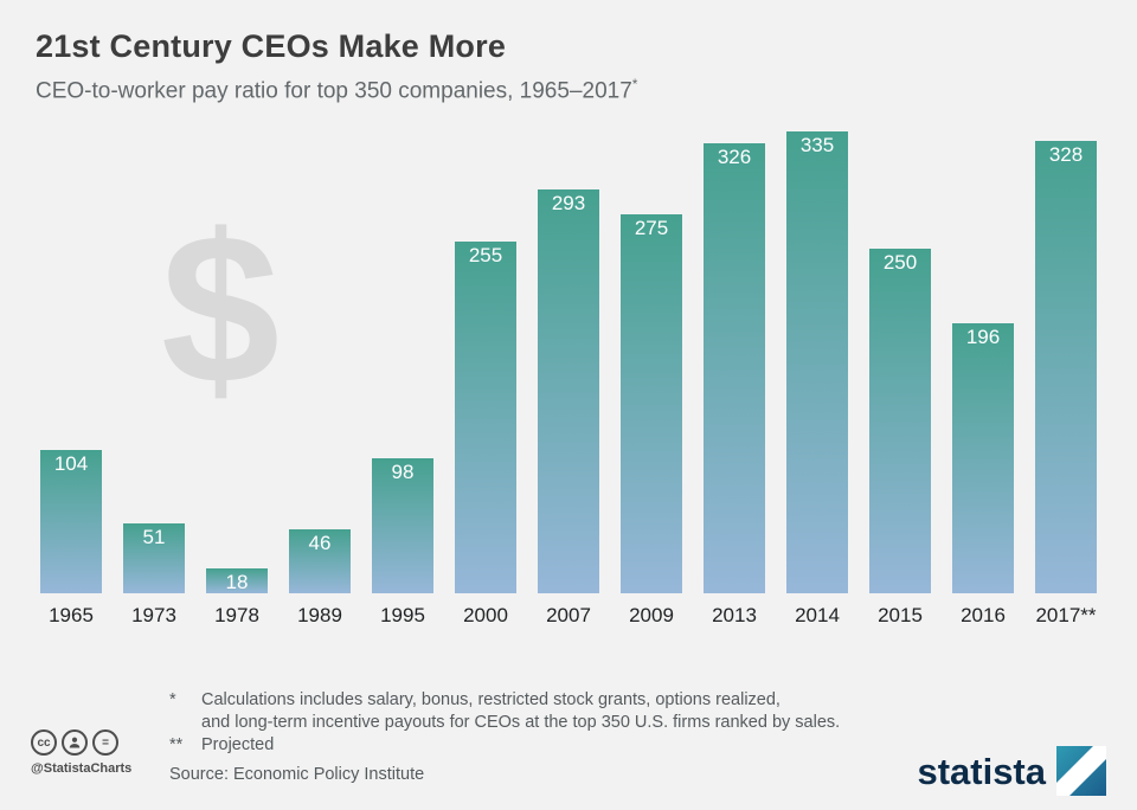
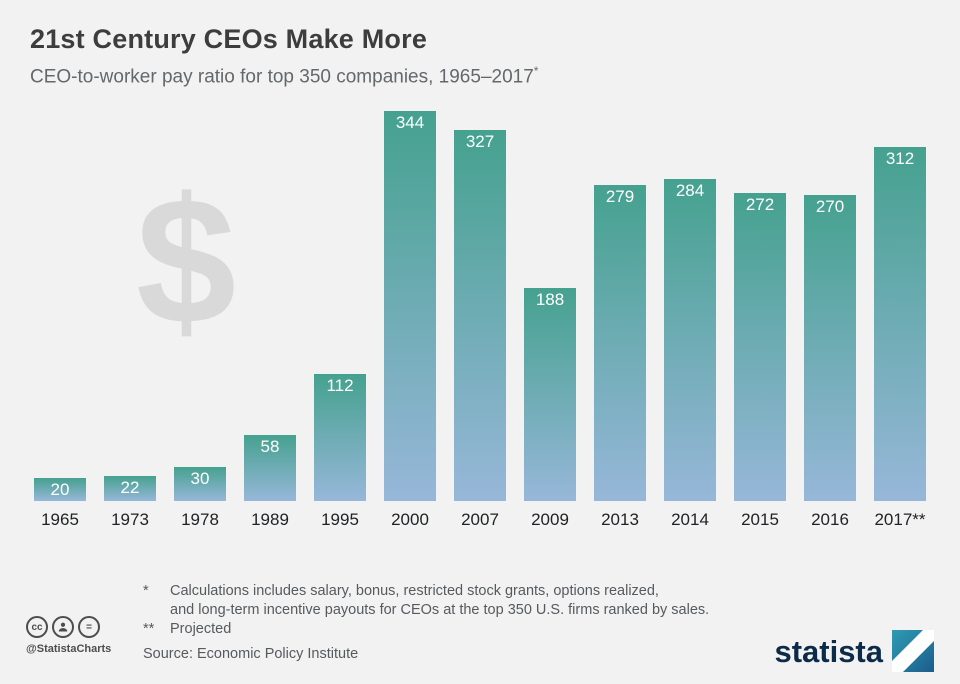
1965: 104 -> 20
1973: 51 -> 22
1978: 18 -> 30
1989: 46 -> 58
1995: 98 -> 112
2000: 255 -> 344
2007: 293 -> 327
2009: 275 -> 188
2013: 326 -> 279
2014: 335 -> 284
2015: 250 -> 272
2016: 196 -> 270
2017**: 328 -> 312
